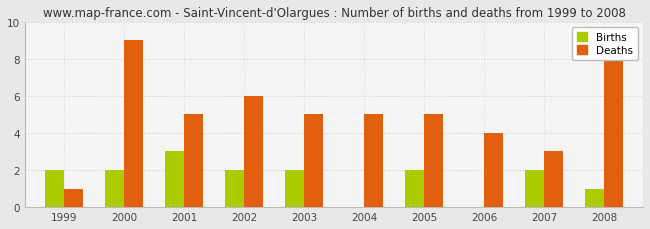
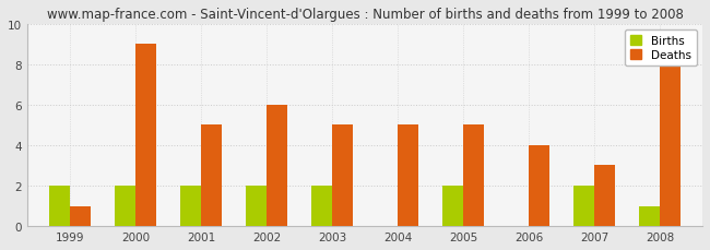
Births/2001: 3 -> 2
